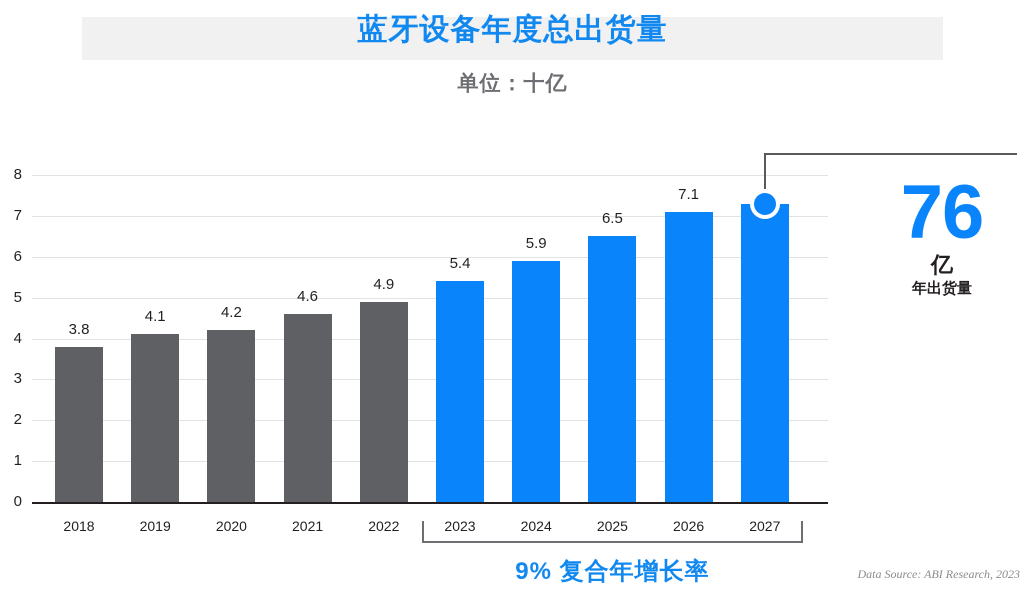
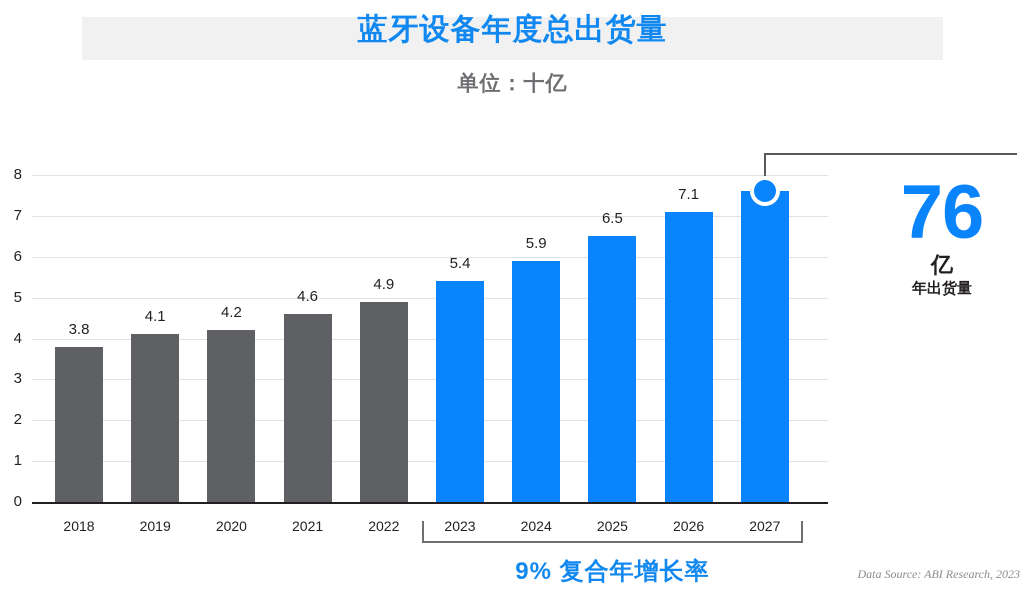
2027: 7.3 -> 7.6
